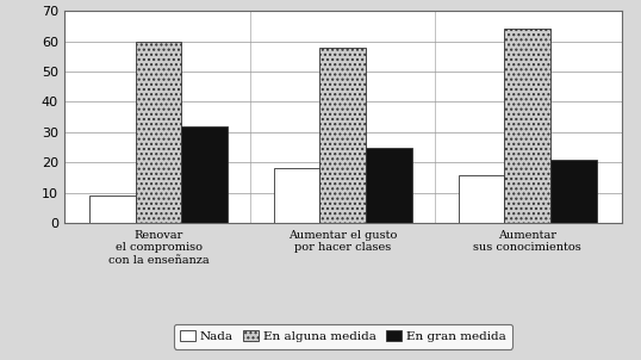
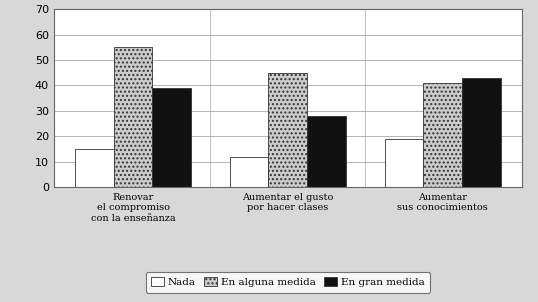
Nada/Renovar el compromiso con la enseñanza: 9 -> 15
En alguna medida/Renovar el compromiso con la enseñanza: 60 -> 55
En gran medida/Renovar el compromiso con la enseñanza: 32 -> 39
Nada/Aumentar el gusto por hacer clases: 18 -> 12
En alguna medida/Aumentar el gusto por hacer clases: 58 -> 45
En gran medida/Aumentar el gusto por hacer clases: 25 -> 28
Nada/Aumentar sus conocimientos: 16 -> 19
En alguna medida/Aumentar sus conocimientos: 64 -> 41
En gran medida/Aumentar sus conocimientos: 21 -> 43
